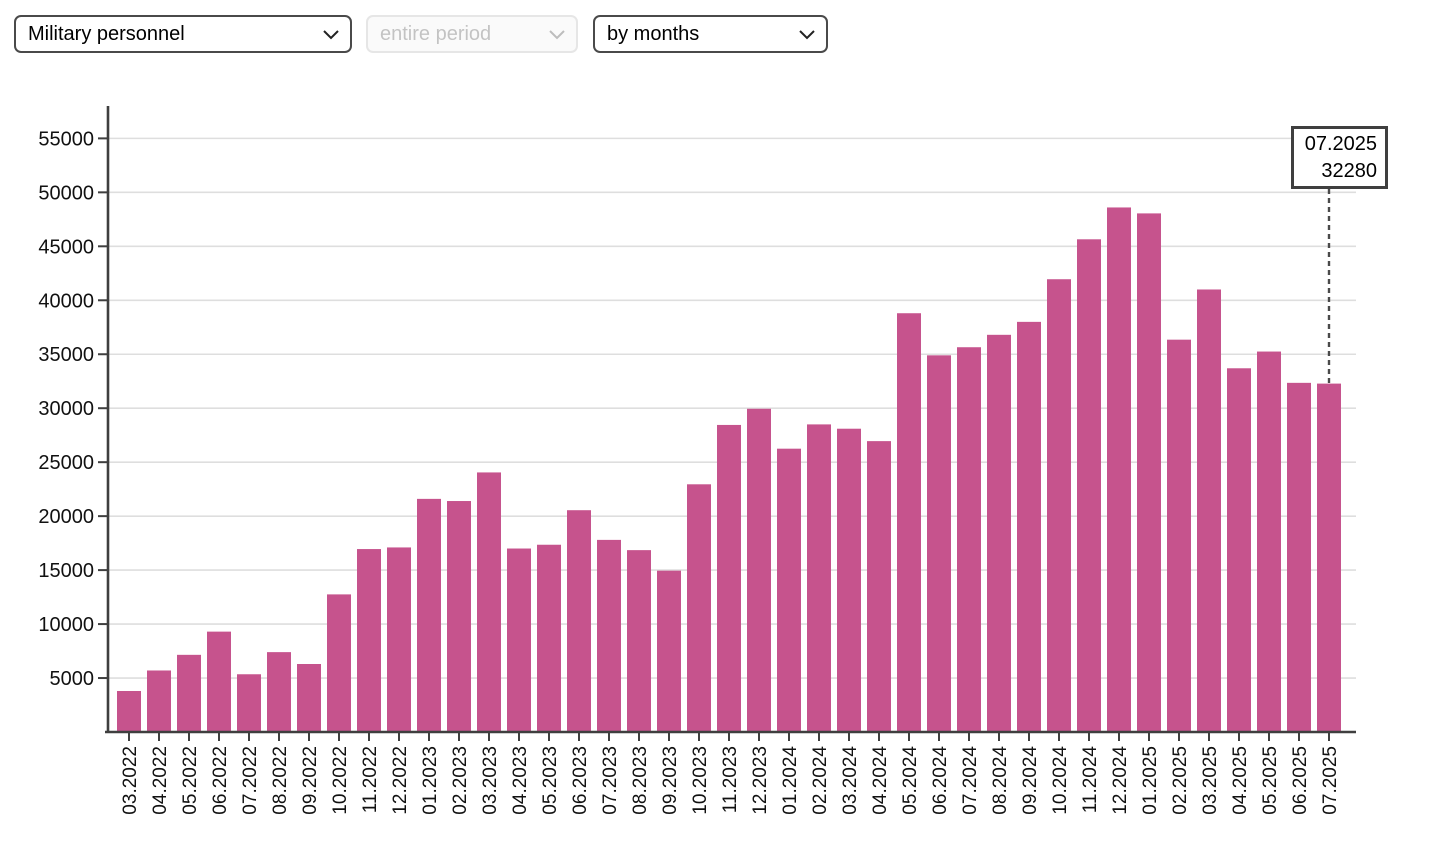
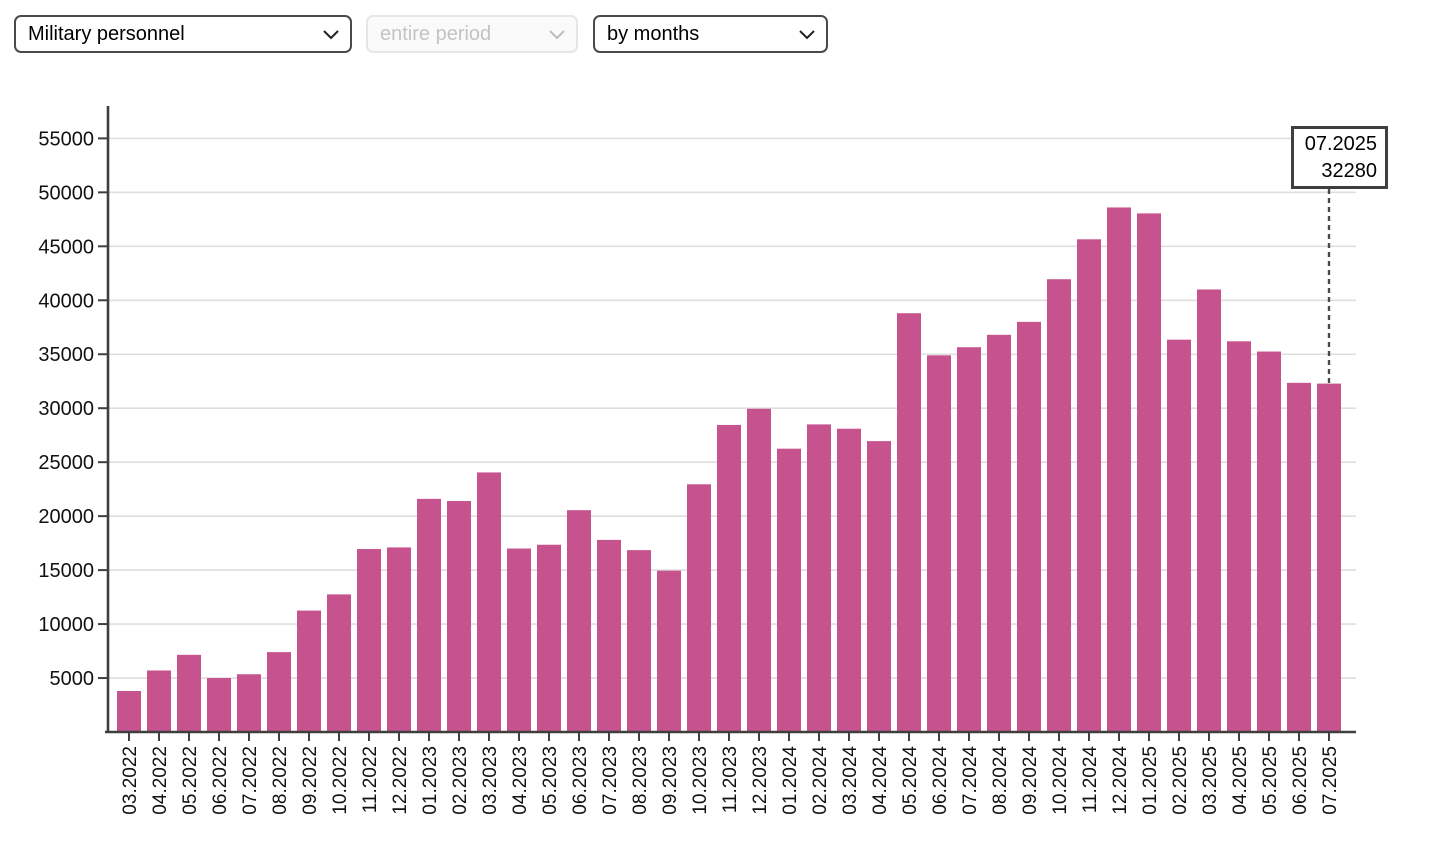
06.2022: 9300 -> 5000
09.2022: 6300 -> 11200
04.2025: 33700 -> 36200
